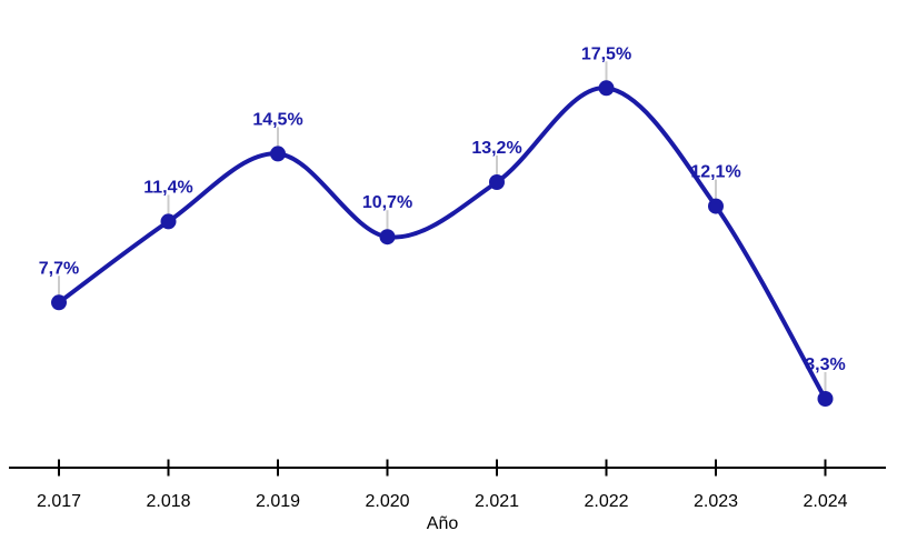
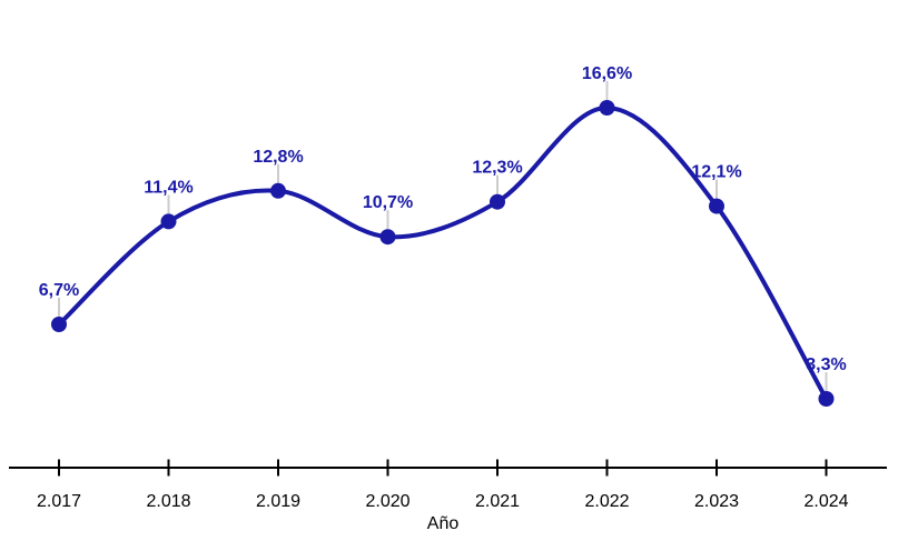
2.017: 7,7% -> 6,7%
2.019: 14,5% -> 12,8%
2.021: 13,2% -> 12,3%
2.022: 17,5% -> 16,6%
